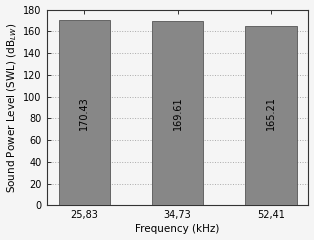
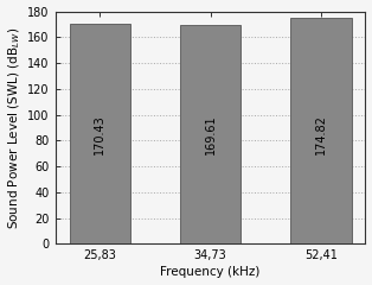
52,41: 165.21 -> 174.82
